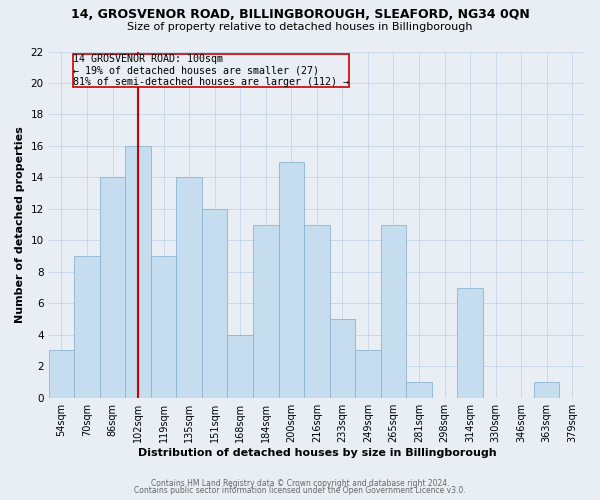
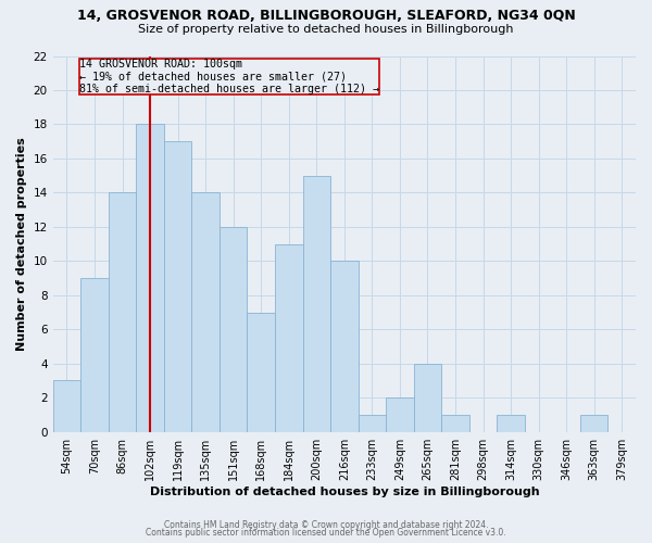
102sqm: 16 -> 18
119sqm: 9 -> 17
168sqm: 4 -> 7
216sqm: 11 -> 10
233sqm: 5 -> 1
249sqm: 3 -> 2
265sqm: 11 -> 4
314sqm: 7 -> 1
